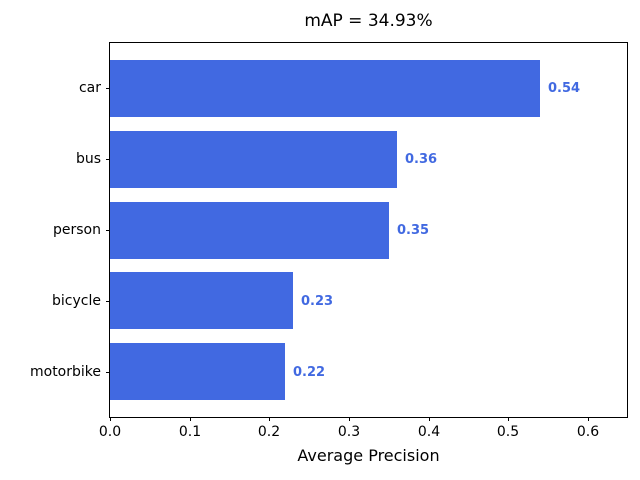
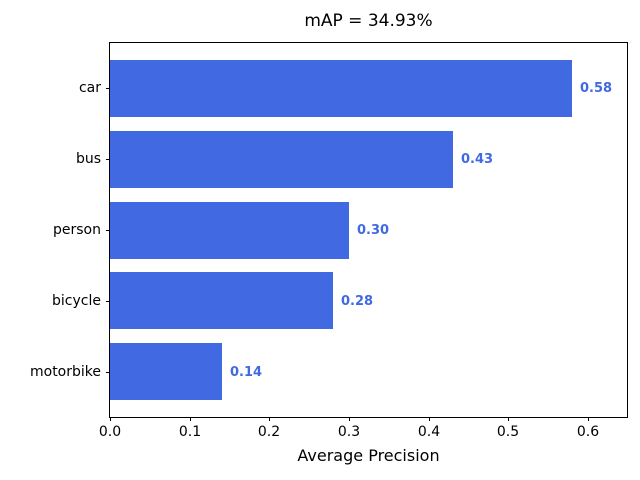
car: 0.54 -> 0.58
bus: 0.36 -> 0.43
person: 0.35 -> 0.30
bicycle: 0.23 -> 0.28
motorbike: 0.22 -> 0.14
